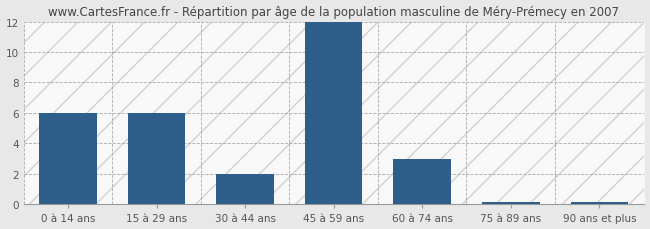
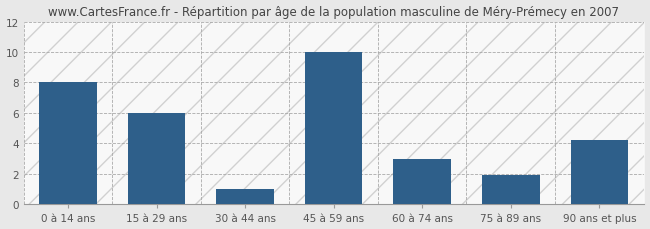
0 à 14 ans: 6.0 -> 8.0
30 à 44 ans: 2.0 -> 1.0
45 à 59 ans: 12.0 -> 10.0
75 à 89 ans: 0.1 -> 1.9
90 ans et plus: 0.1 -> 4.2
